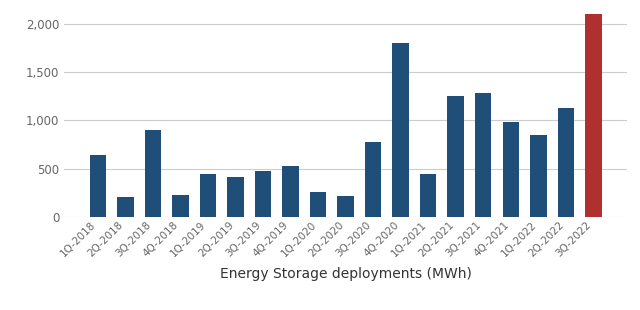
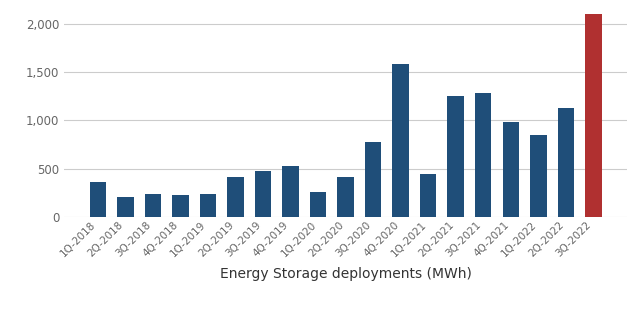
1Q-2018: 640 -> 360
3Q-2018: 900 -> 240
1Q-2019: 440 -> 240
2Q-2020: 220 -> 420
4Q-2020: 1,800 -> 1,580
